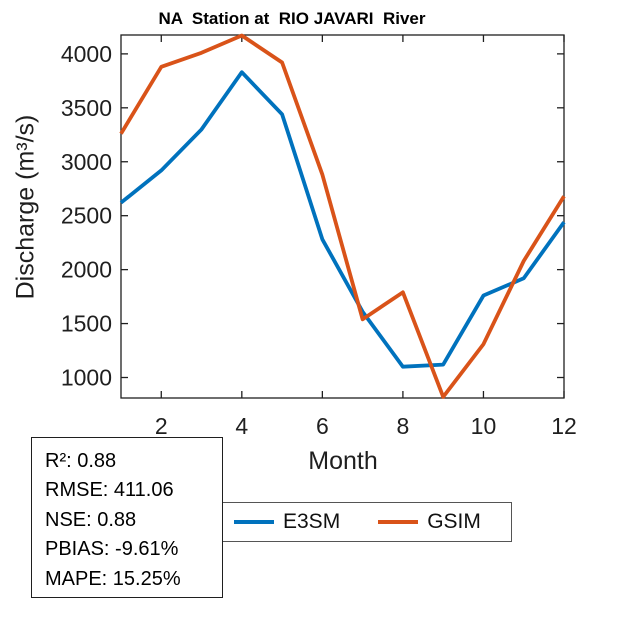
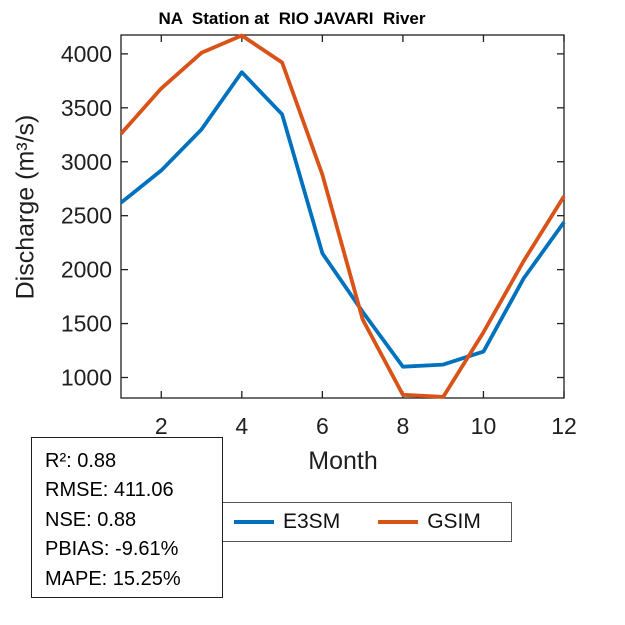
GSIM/2: 3880 -> 3680
E3SM/6: 2280 -> 2150
GSIM/8: 1790 -> 840
E3SM/10: 1760 -> 1240
GSIM/10: 1310 -> 1420
